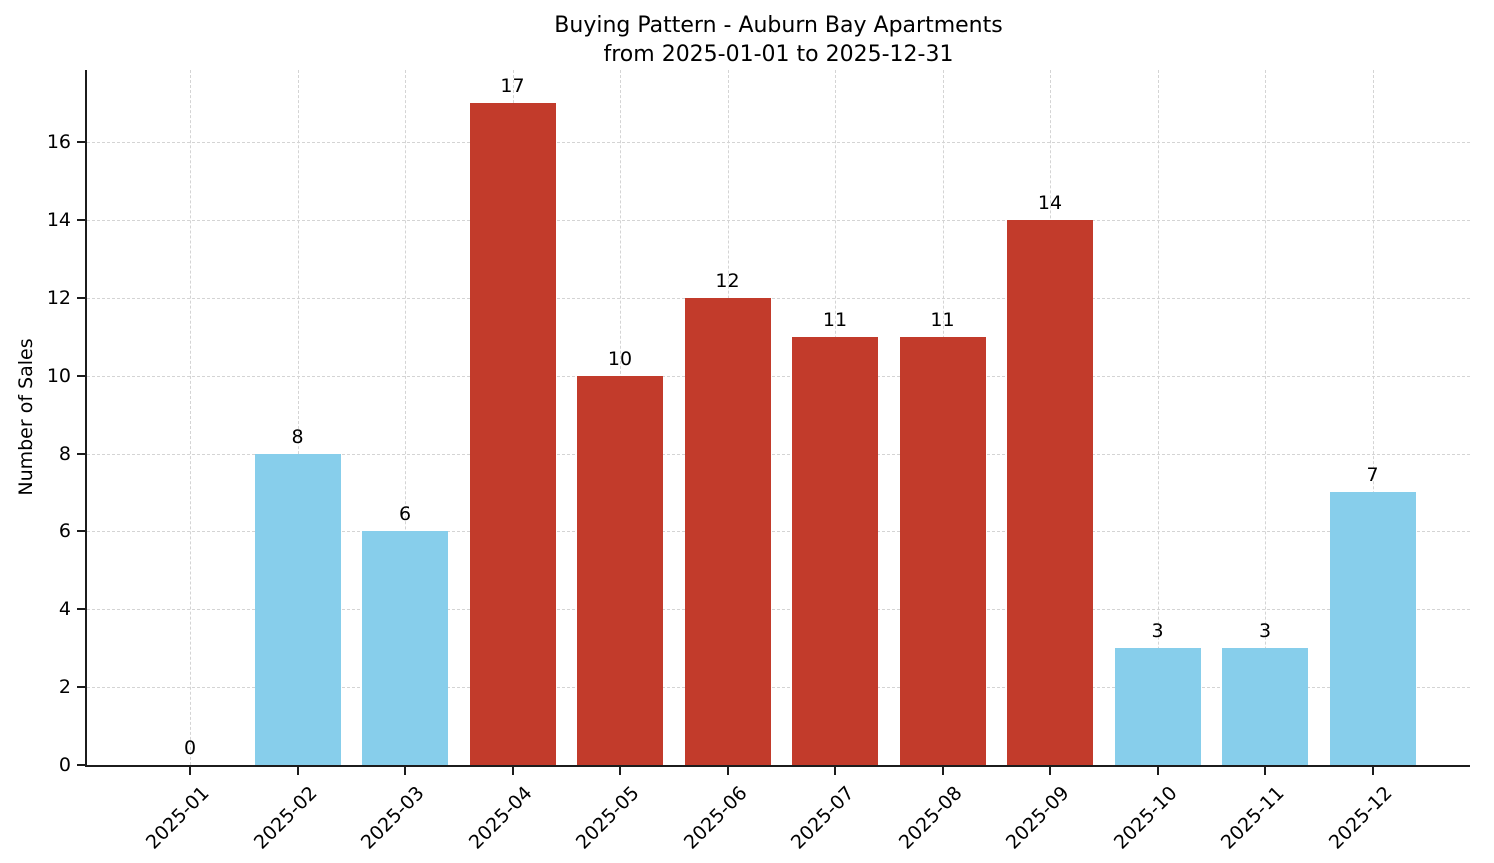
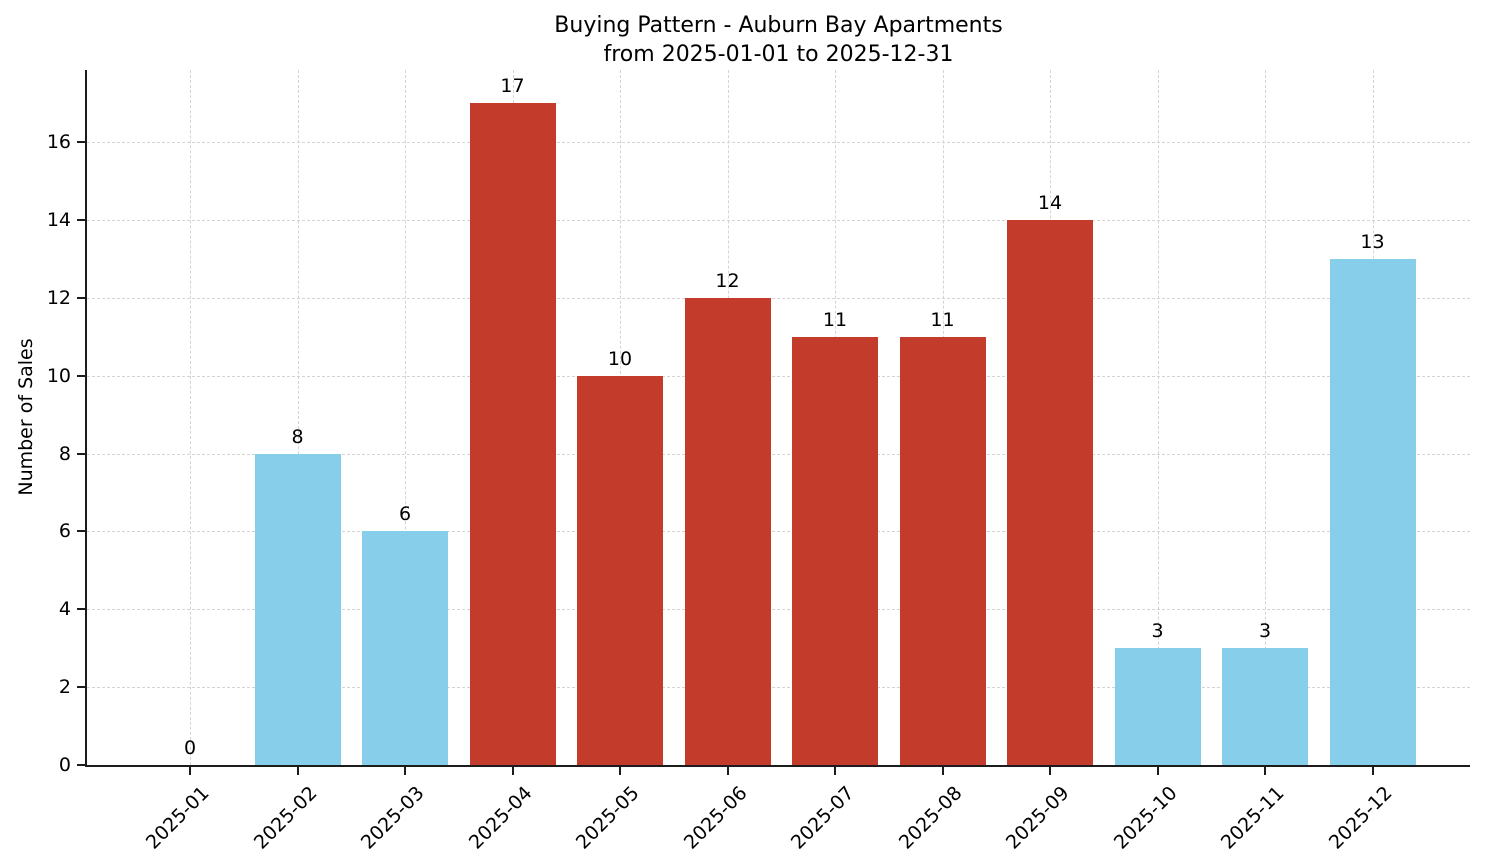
2025-12: 7 -> 13
